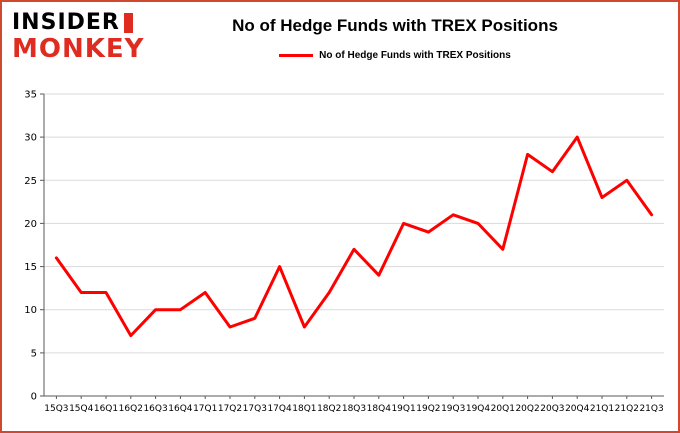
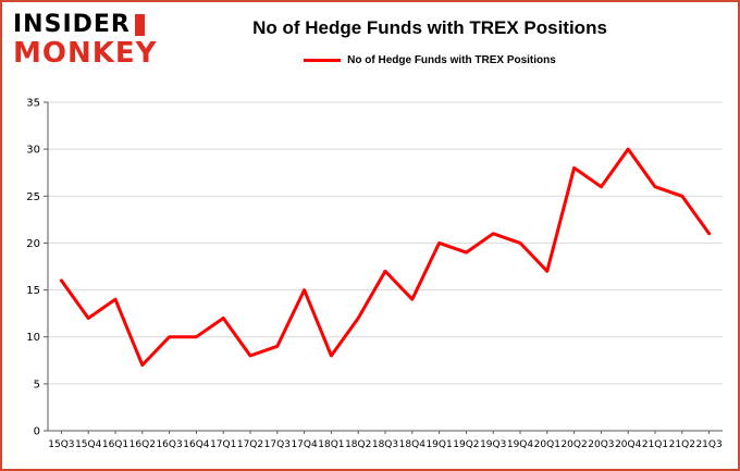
16Q1: 12 -> 14
21Q1: 23 -> 26
